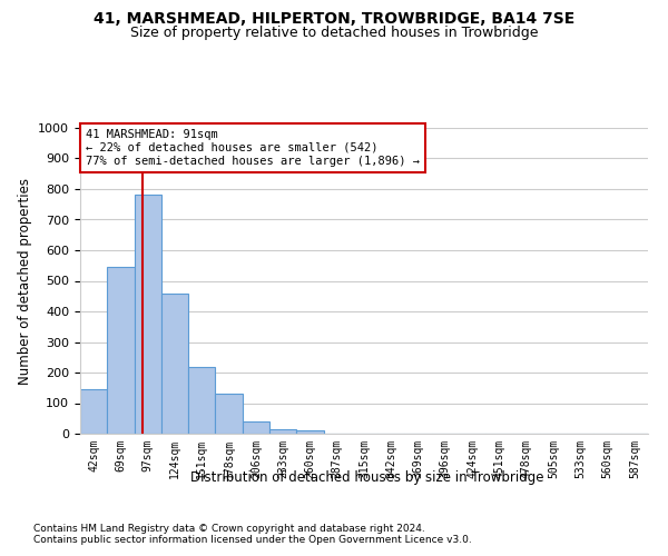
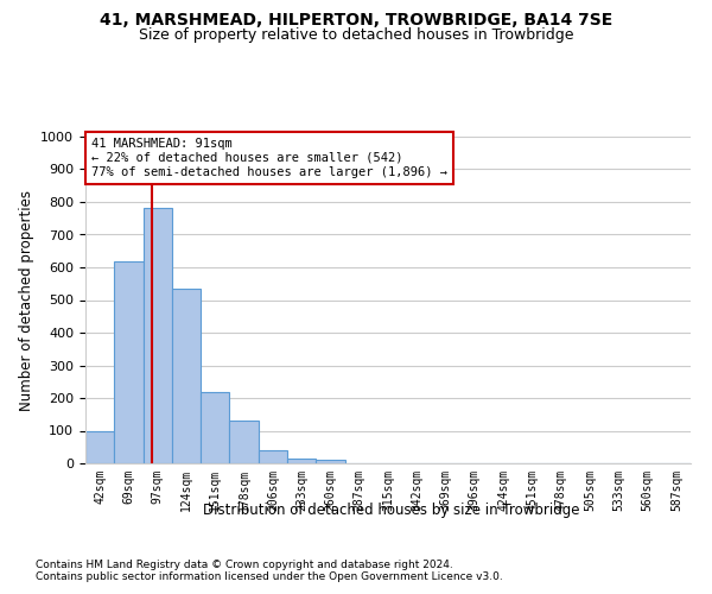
42sqm: 145 -> 100
69sqm: 545 -> 620
124sqm: 460 -> 535
